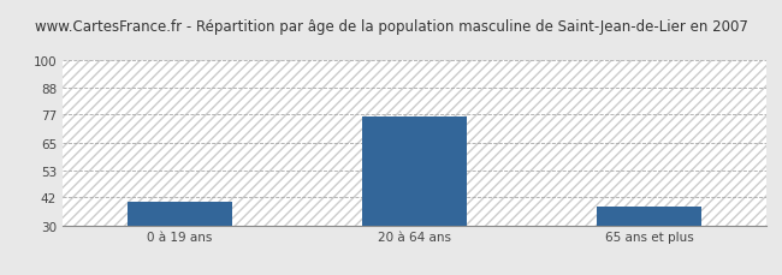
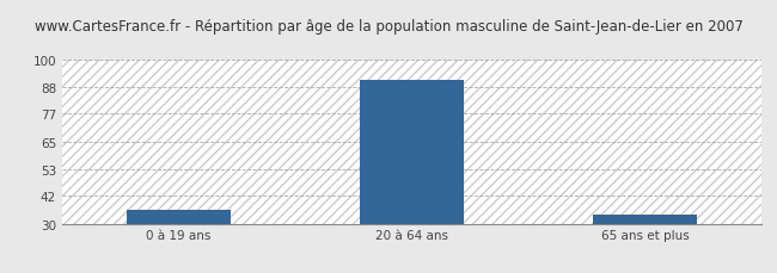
0 à 19 ans: 40 -> 36
20 à 64 ans: 76 -> 91
65 ans et plus: 38 -> 34
